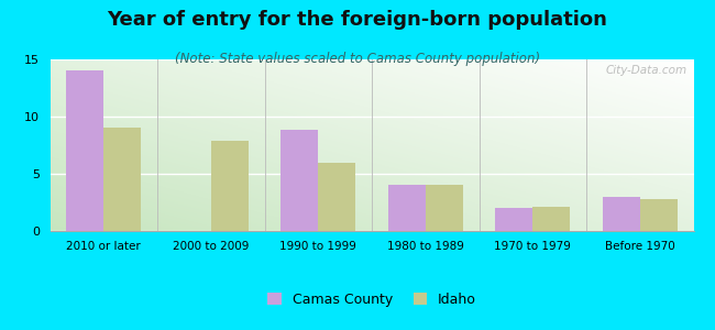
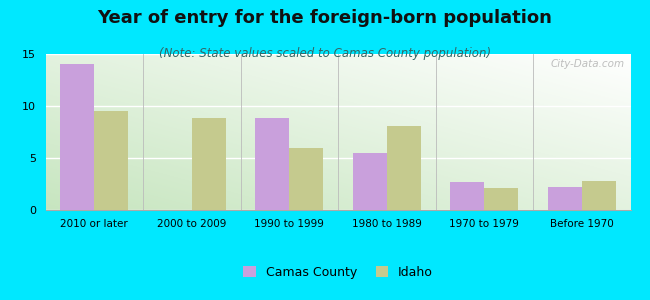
Idaho/2010 or later: 9.0 -> 9.5
Idaho/2000 to 2009: 7.9 -> 8.8
Camas County/1980 to 1989: 4.0 -> 5.5
Idaho/1980 to 1989: 4.0 -> 8.1
Camas County/1970 to 1979: 2.0 -> 2.7
Camas County/Before 1970: 3.0 -> 2.2
